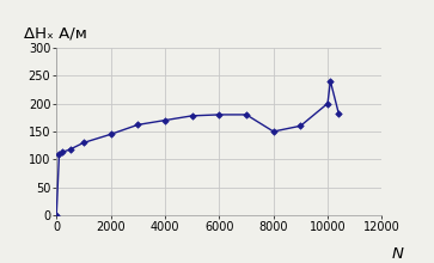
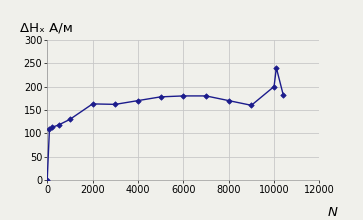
2000: 145 -> 163
8000: 150 -> 170
